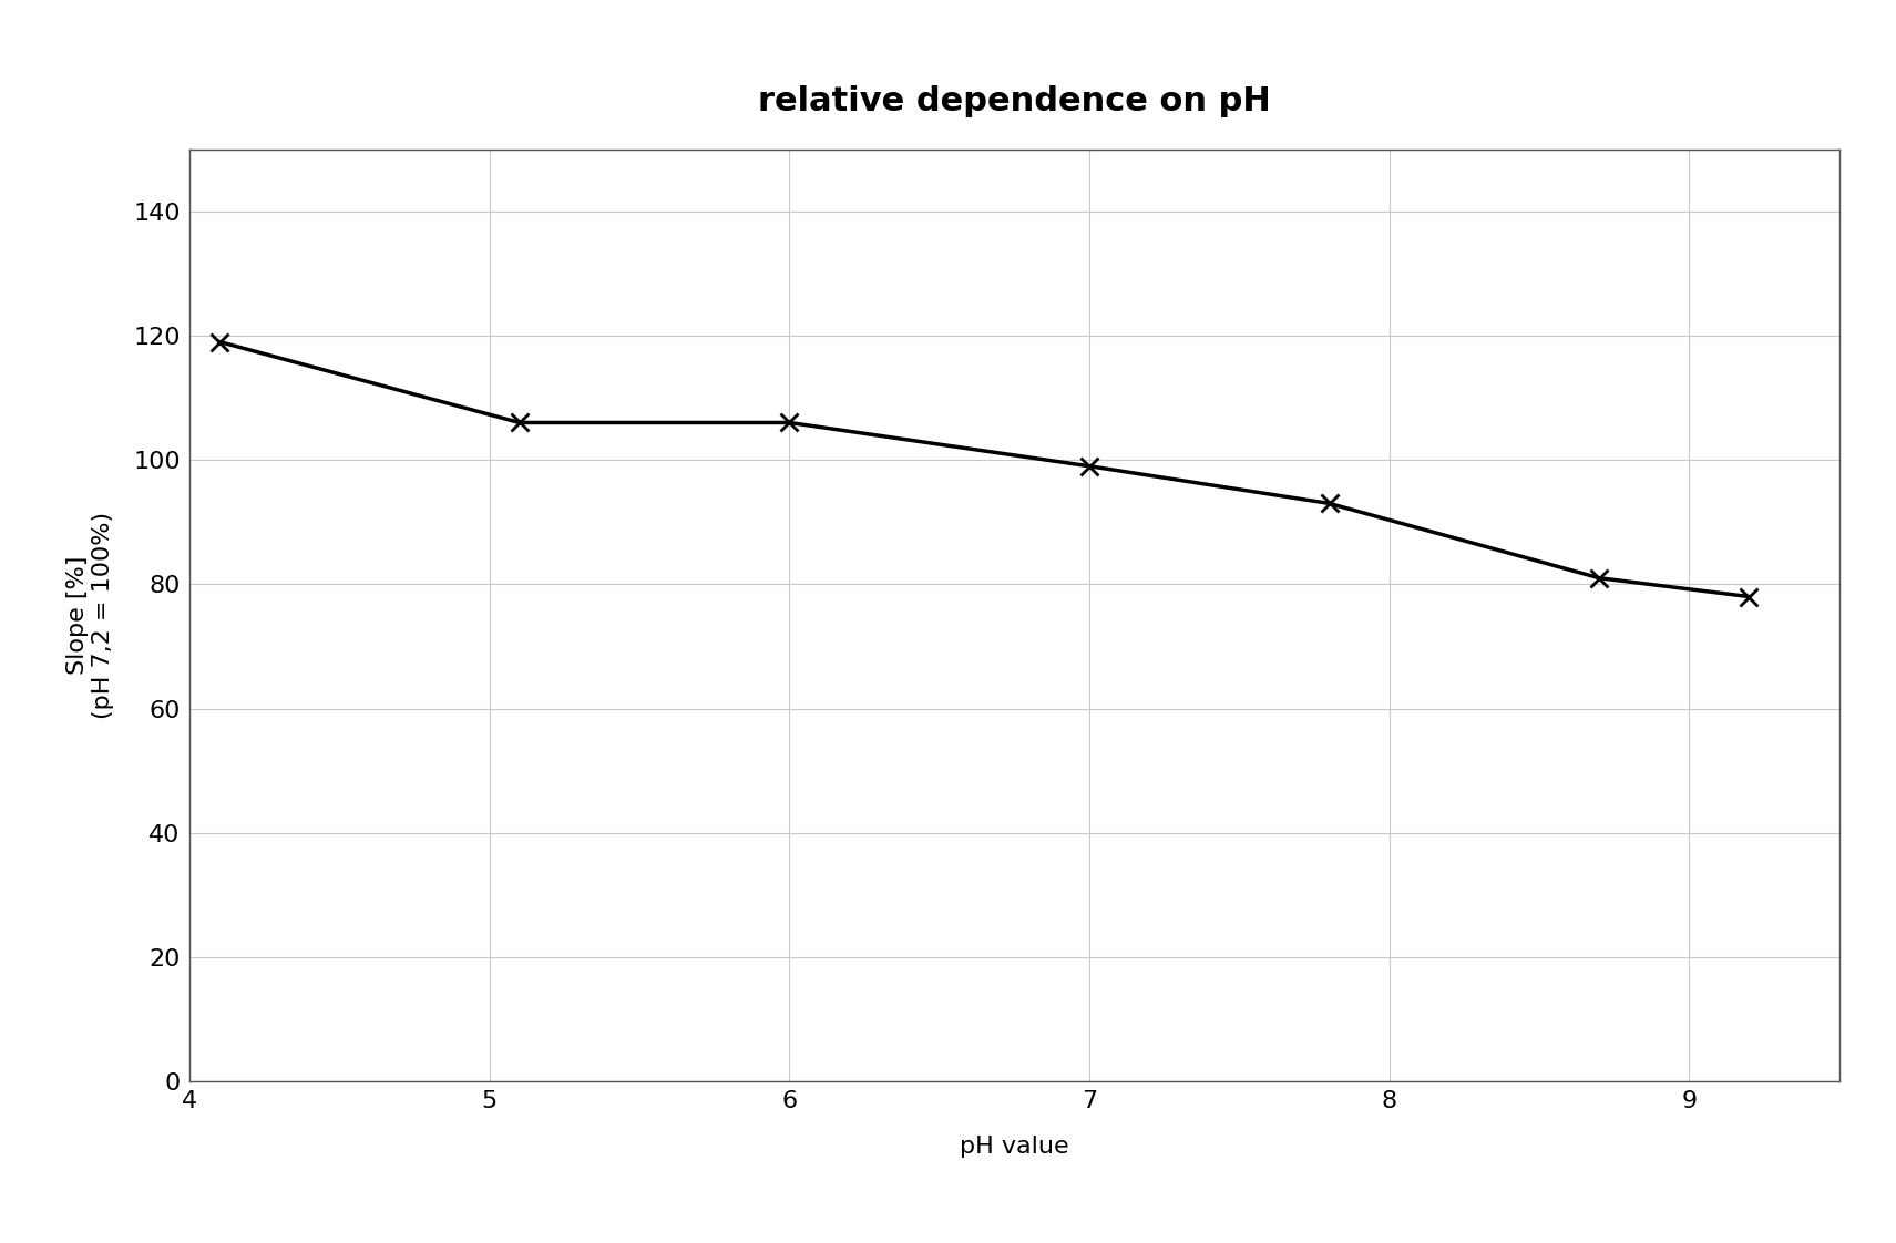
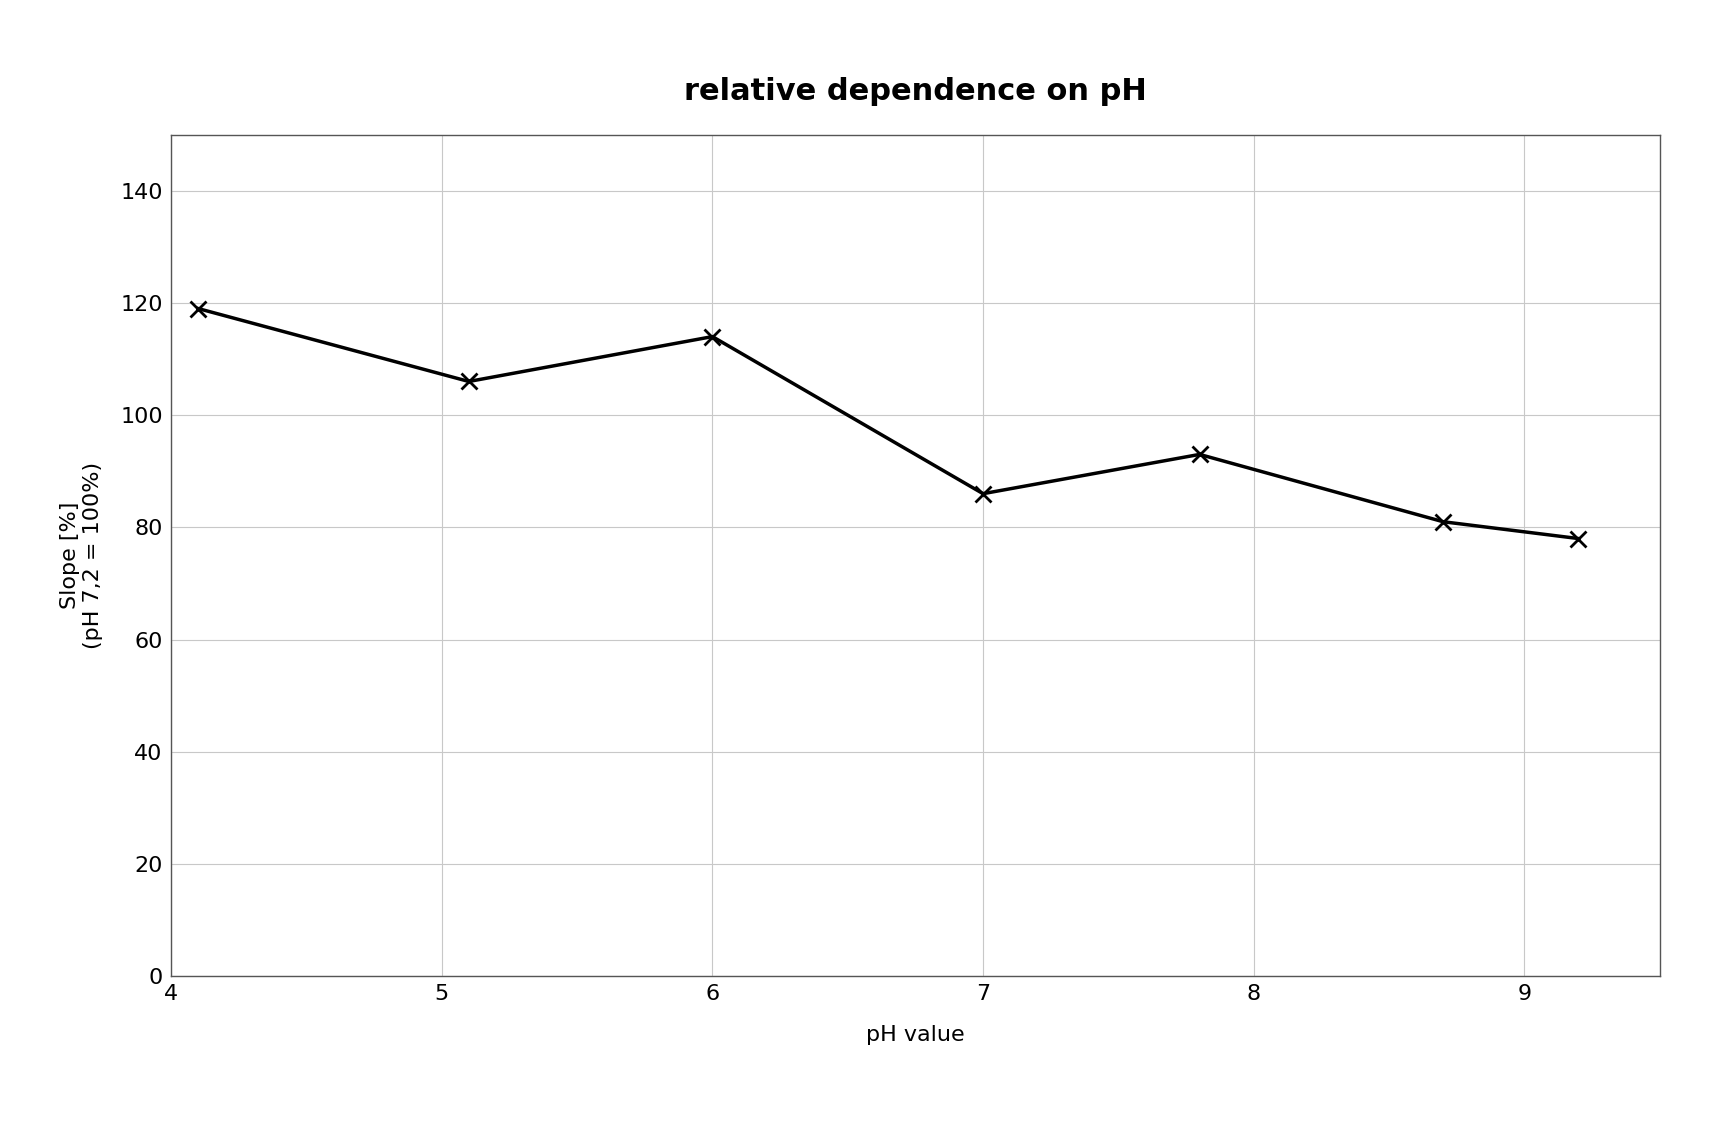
6: 106 -> 114
7: 99 -> 86
